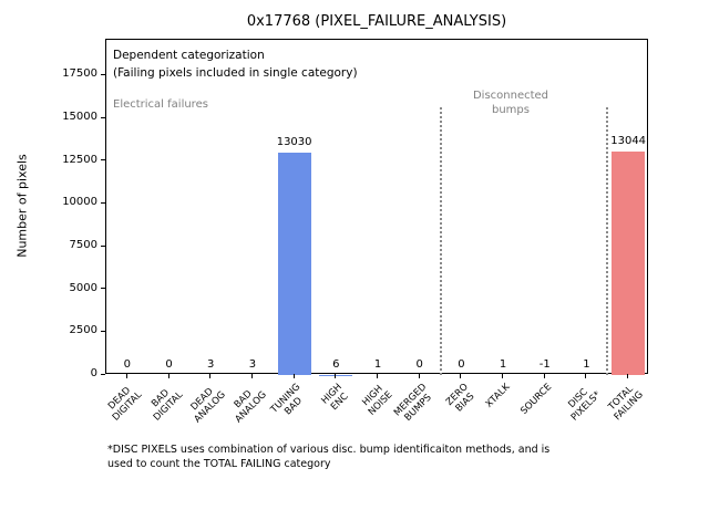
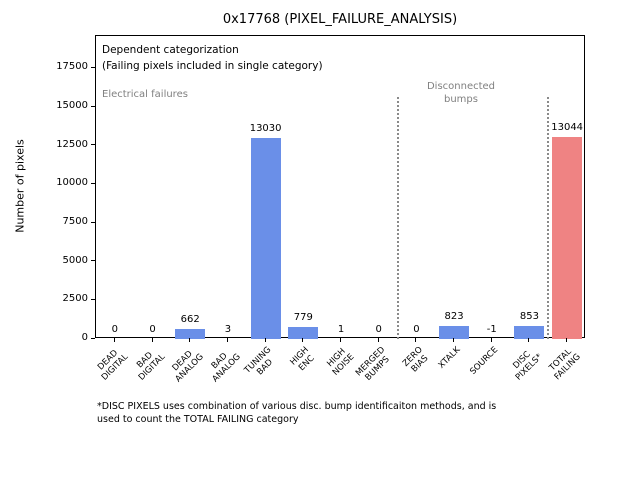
DEAD ANALOG: 3 -> 662
HIGH ENC: 6 -> 779
XTALK: 1 -> 823
DISC PIXELS*: 1 -> 853
